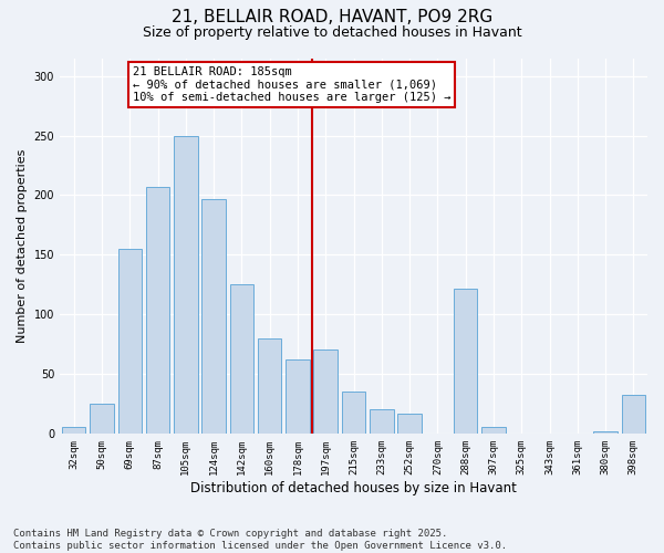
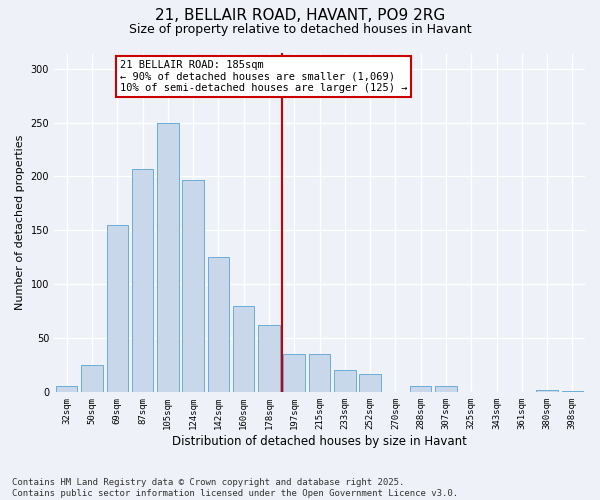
197sqm: 70 -> 35
288sqm: 121 -> 5
398sqm: 32 -> 1
